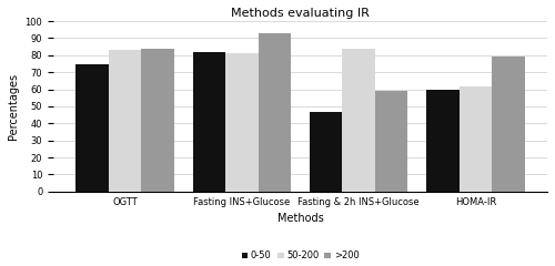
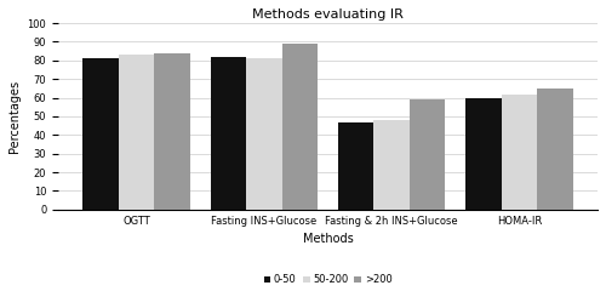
0-50/OGTT: 75 -> 81
>200/Fasting INS+Glucose: 93 -> 89
50-200/Fasting & 2h INS+Glucose: 84 -> 48
>200/HOMA-IR: 79 -> 65
